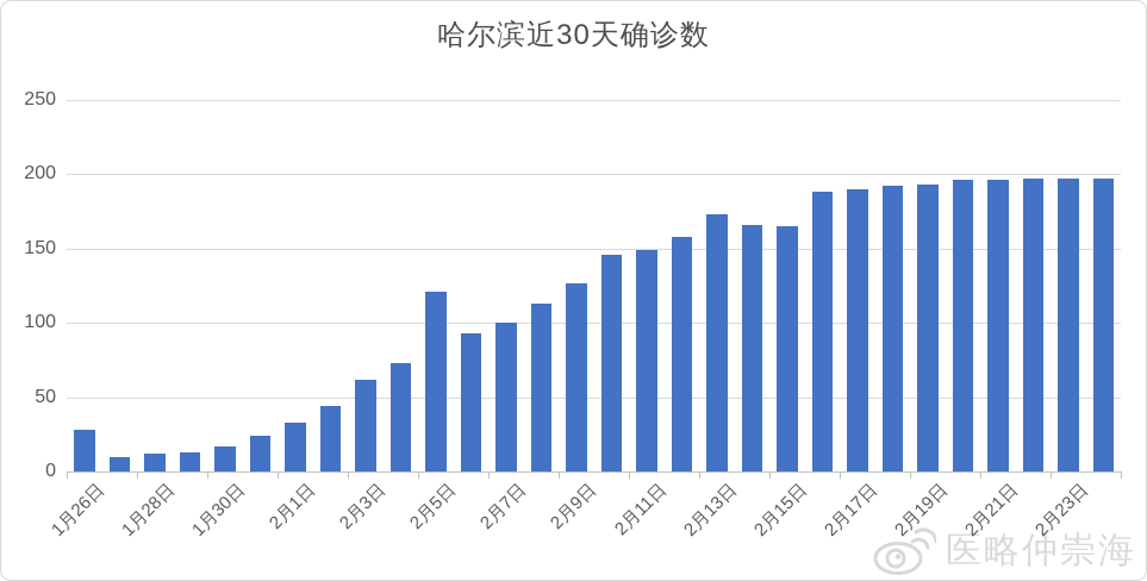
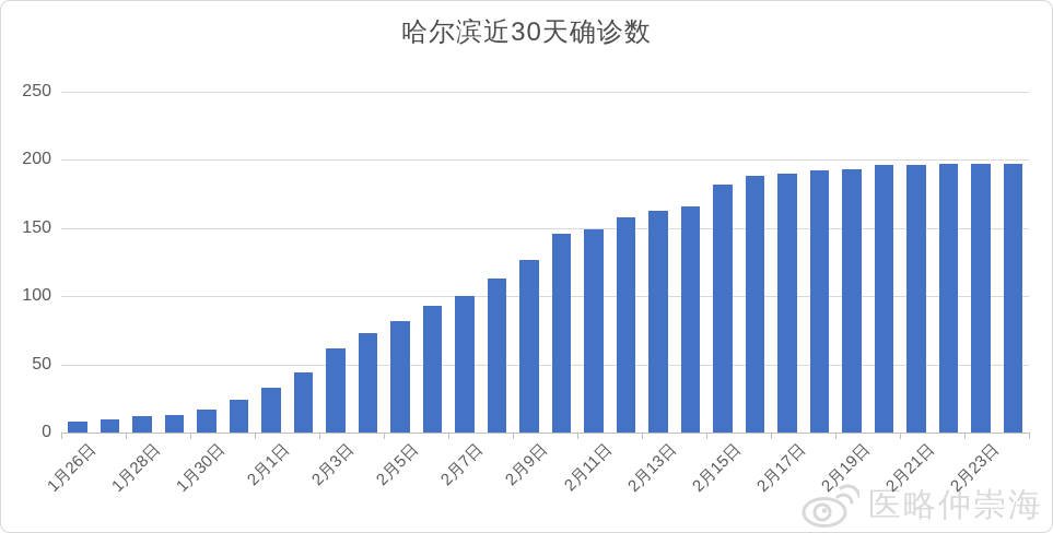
1月26日: 28 -> 8
2月5日: 121 -> 82
2月13日: 173 -> 163
2月15日: 165 -> 182
